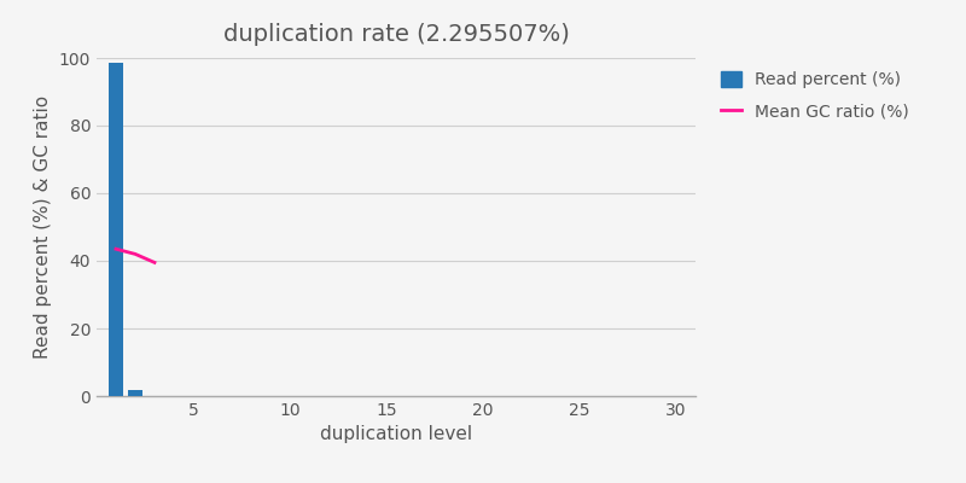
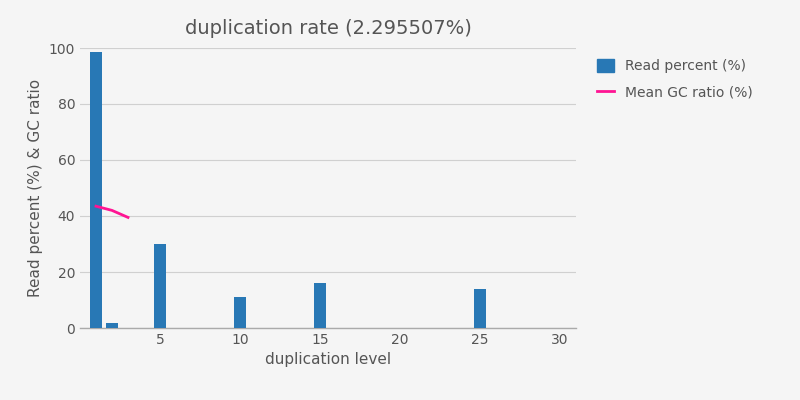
Read percent (%)/5: 0.0 -> 30.0
Read percent (%)/10: 0.0 -> 11.0
Read percent (%)/15: 0.0 -> 16.0
Read percent (%)/25: 0.0 -> 14.0
